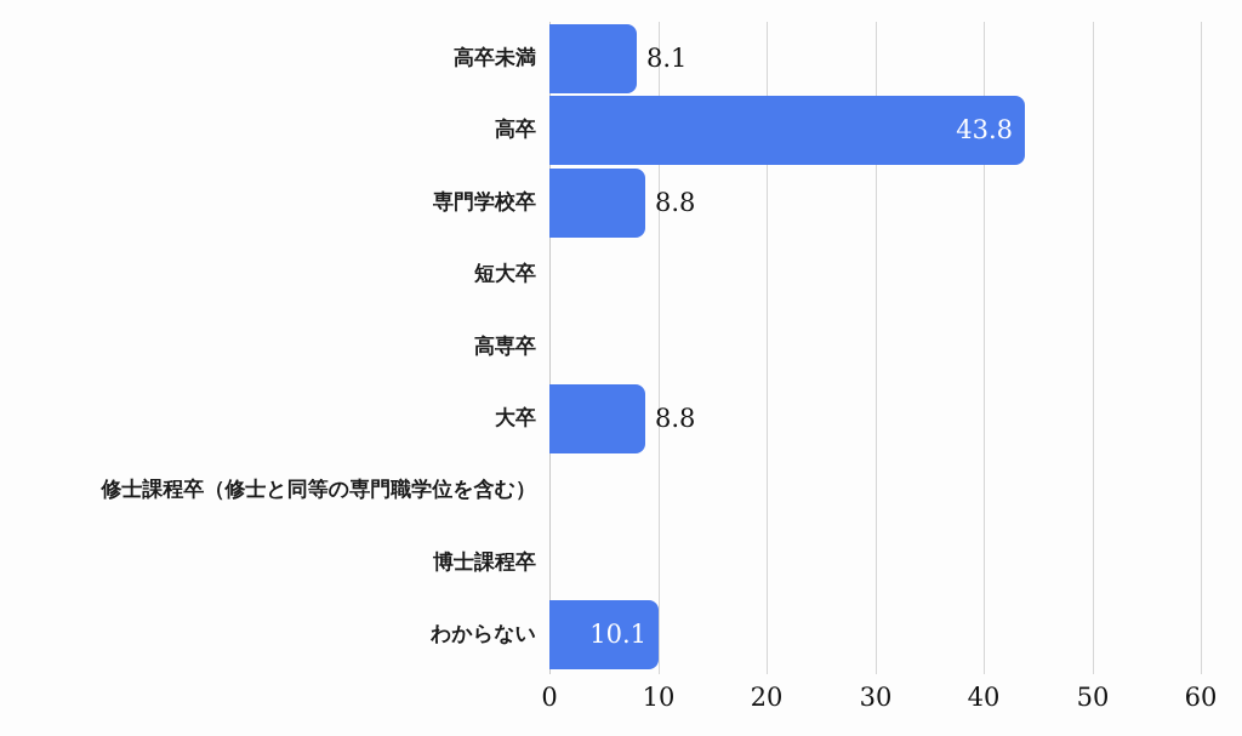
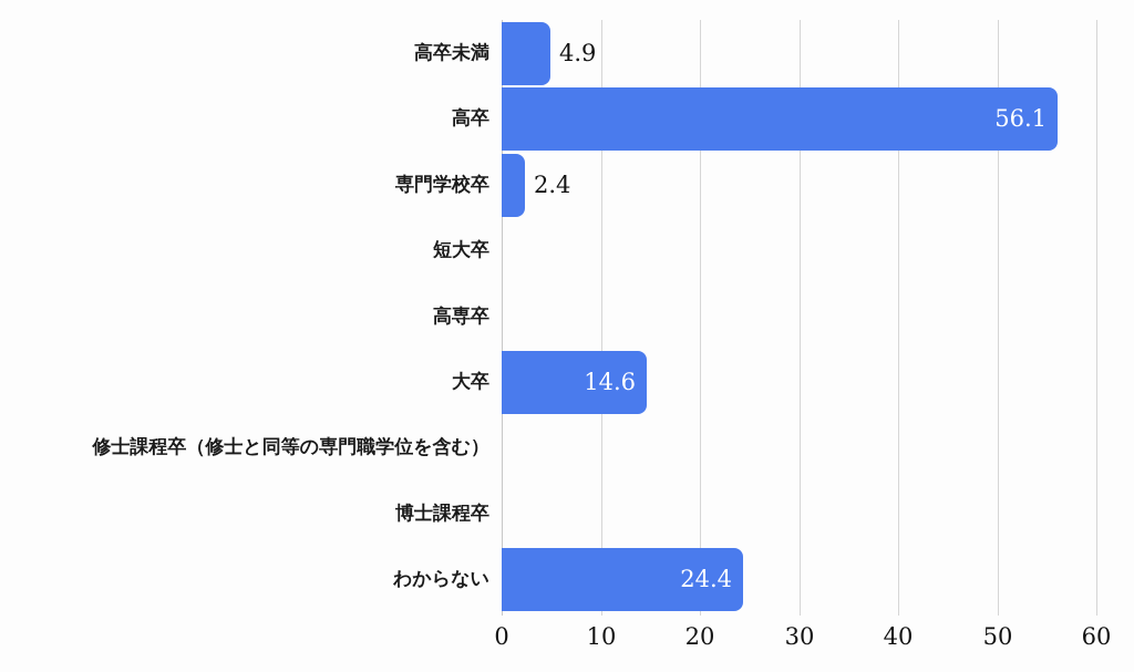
高卒未満: 8.1 -> 4.9
高卒: 43.8 -> 56.1
専門学校卒: 8.8 -> 2.4
大卒: 8.8 -> 14.6
わからない: 10.1 -> 24.4
